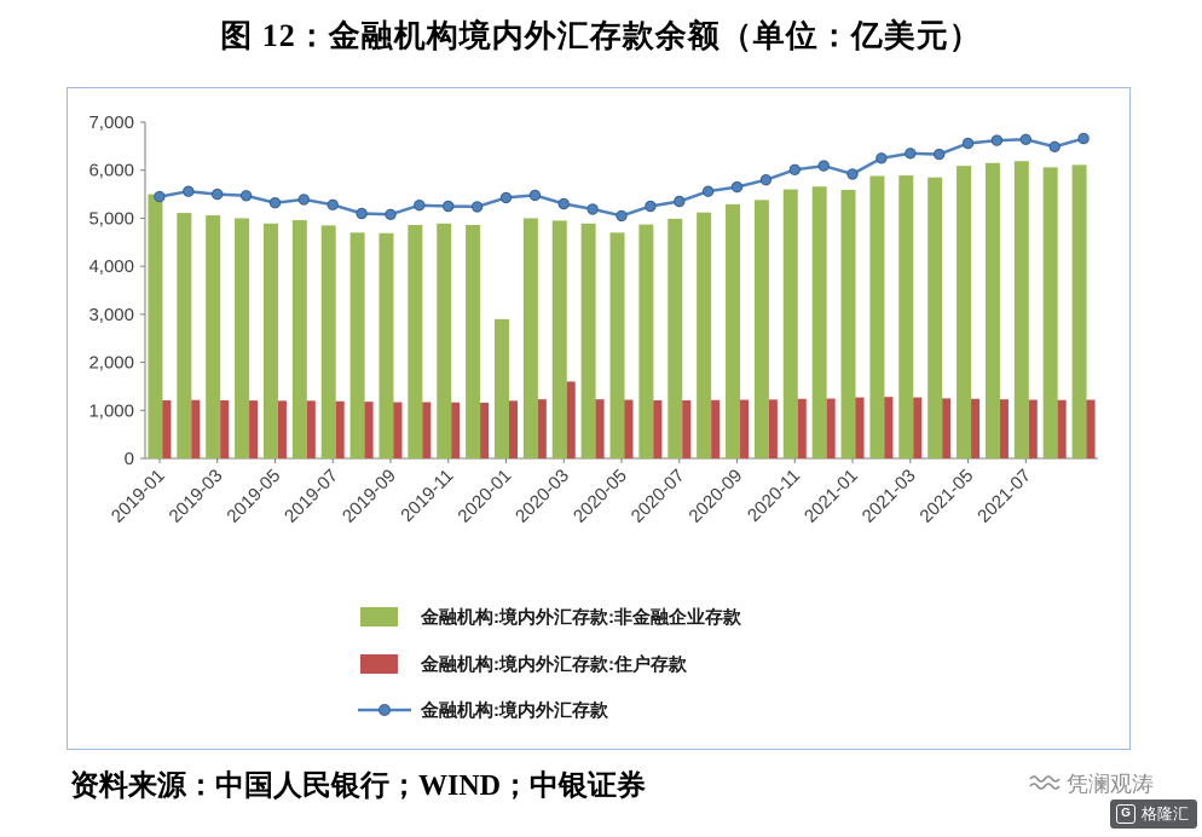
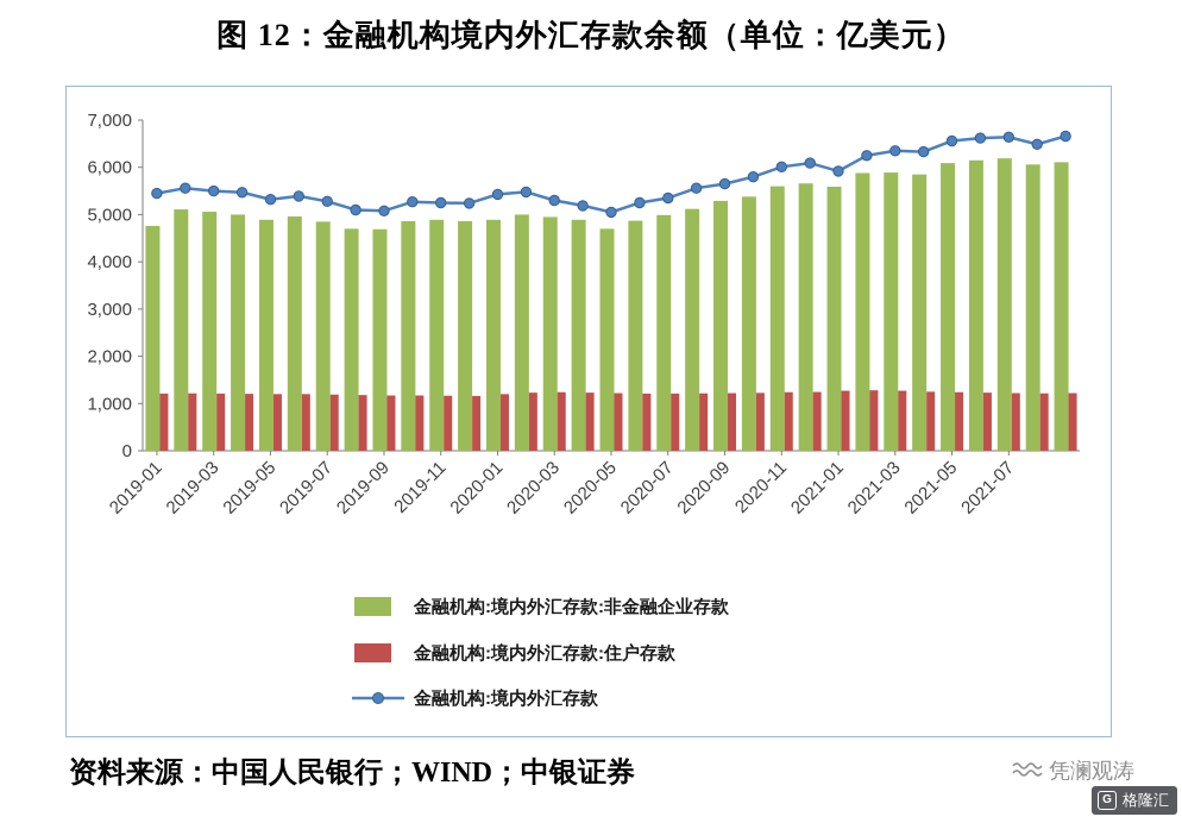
金融机构:境内外汇存款:非金融企业存款/2019-01: 5500 -> 4800
金融机构:境内外汇存款:非金融企业存款/2020-01: 2900 -> 4900
金融机构:境内外汇存款:住户存款/2020-03: 1600 -> 1200
